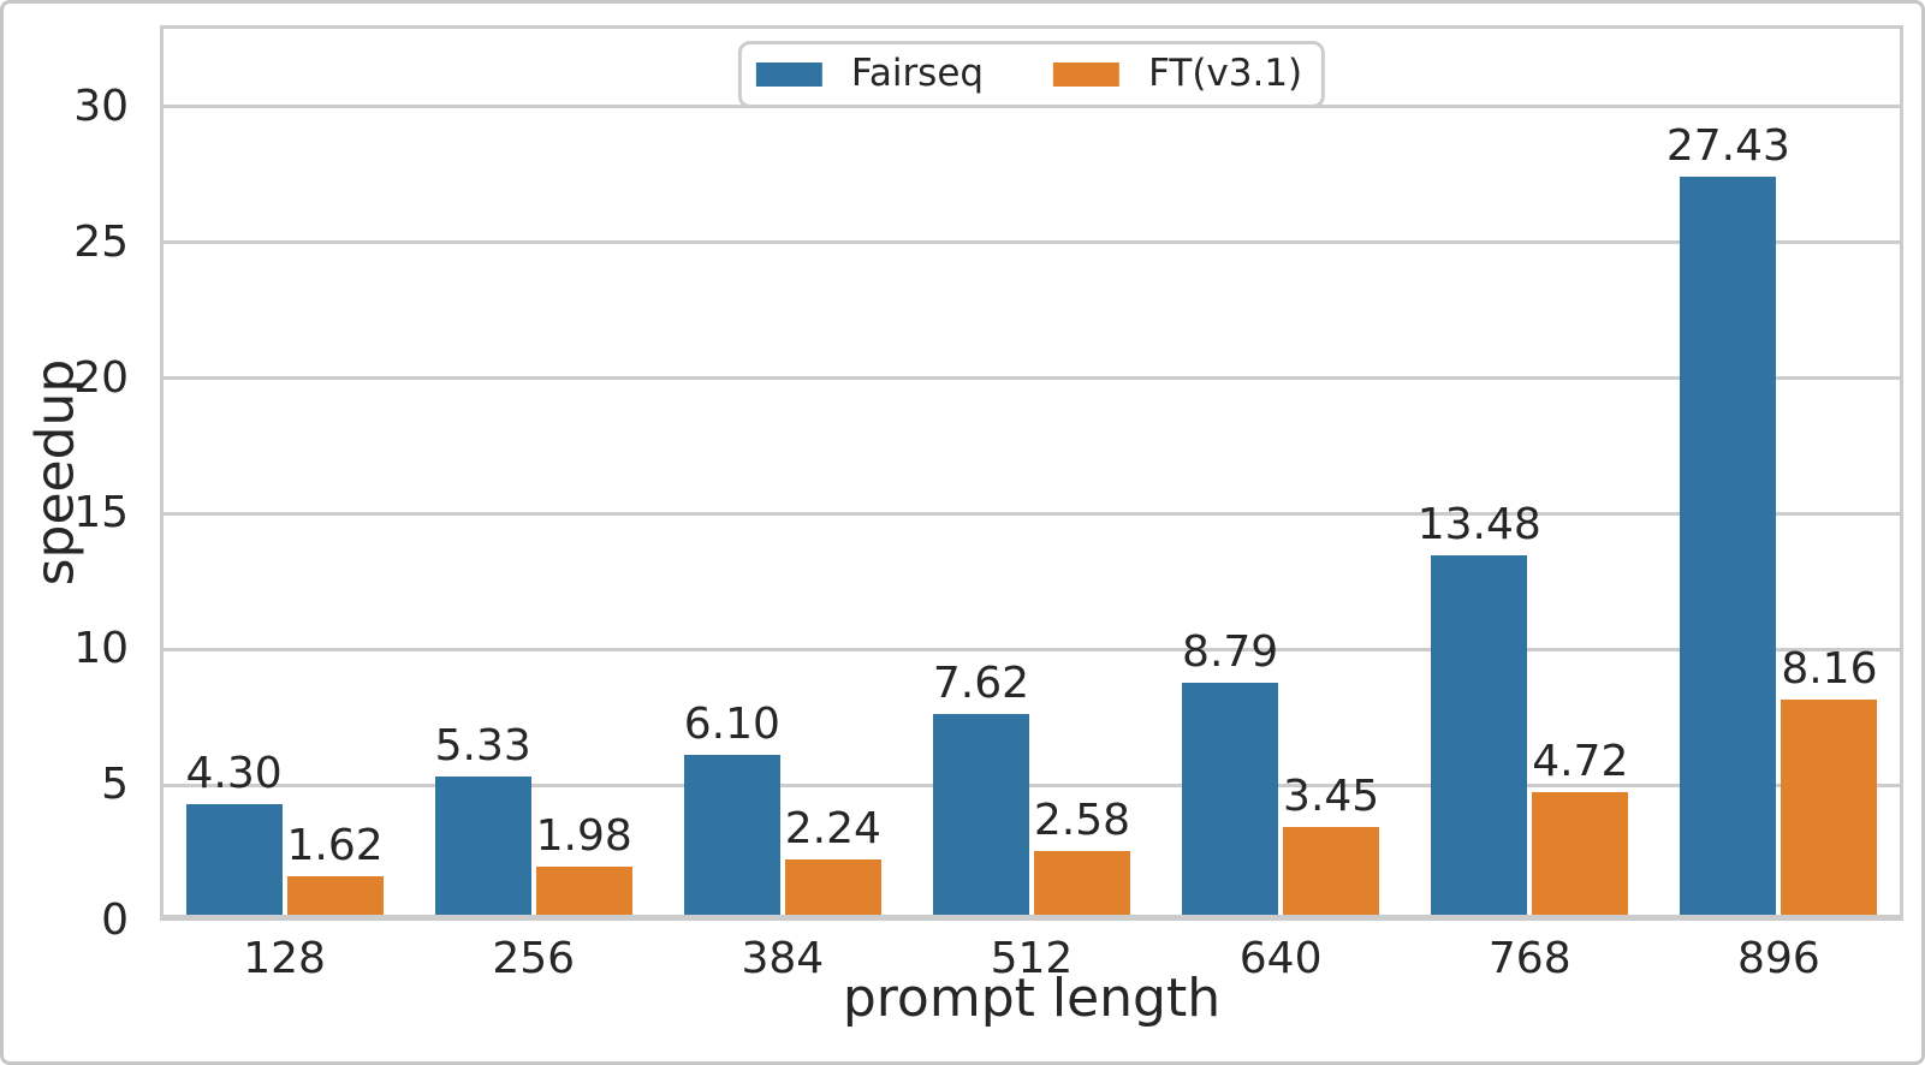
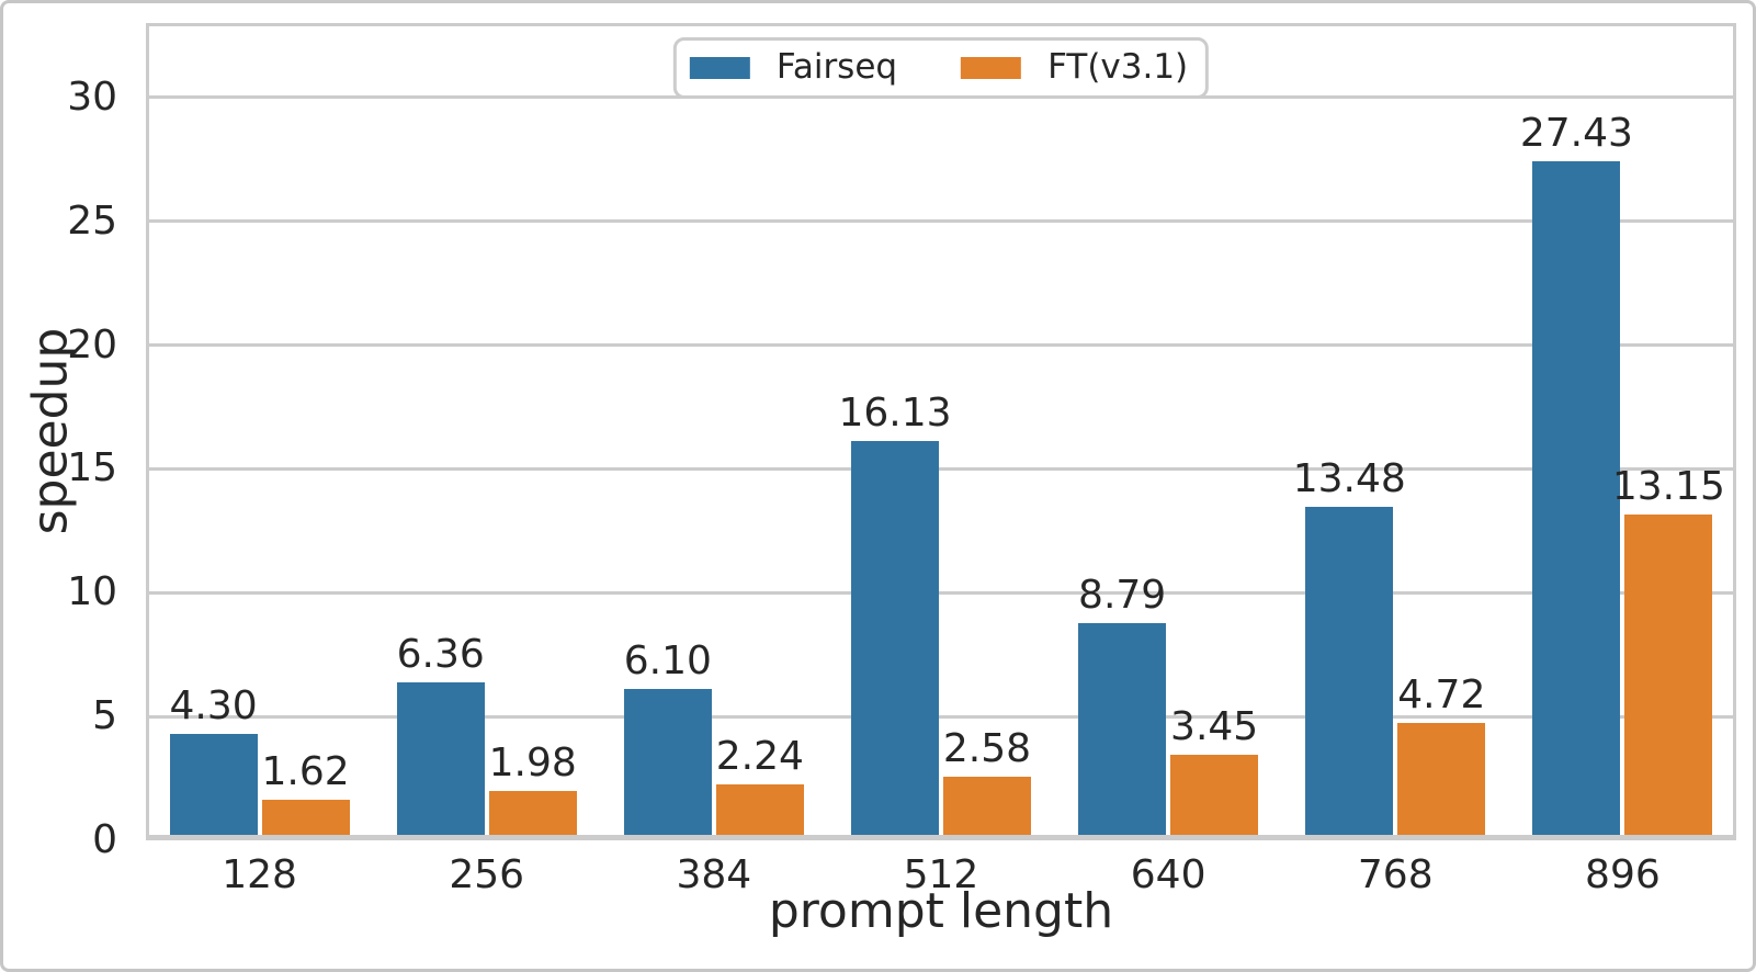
Fairseq/256: 5.33 -> 6.36
Fairseq/512: 7.62 -> 16.13
FT(v3.1)/896: 8.16 -> 13.15
